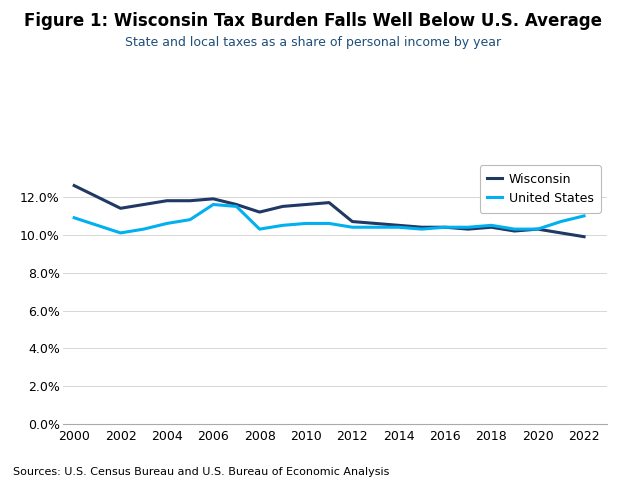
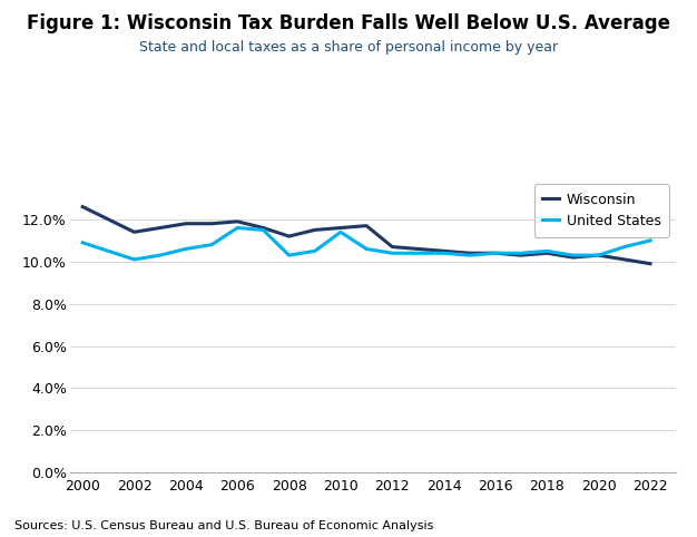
United States/2010: 10.6% -> 11.4%
